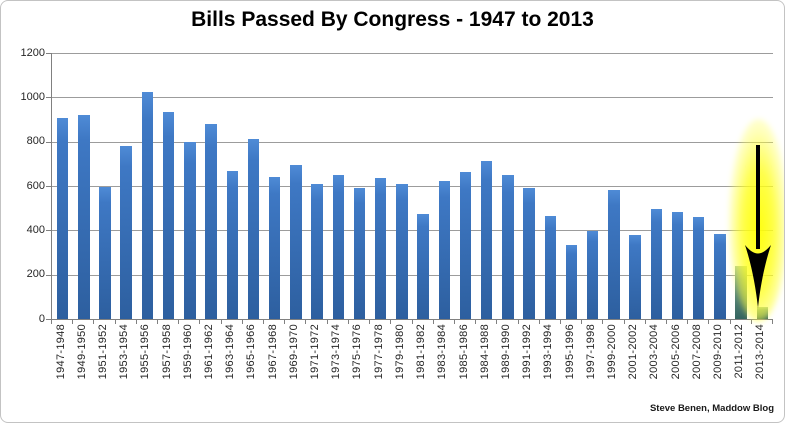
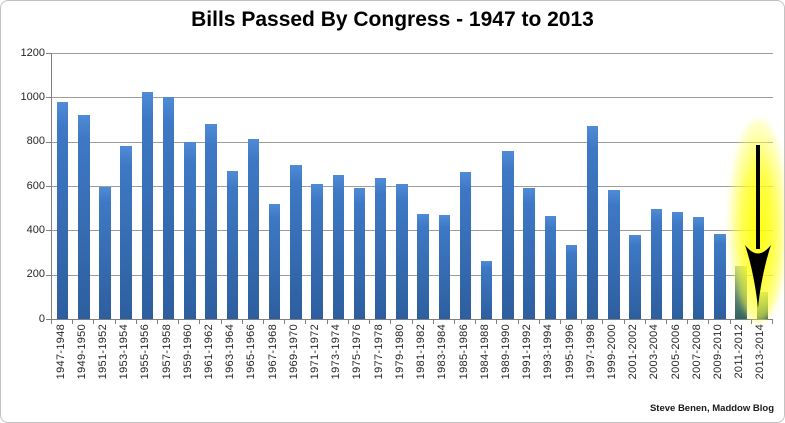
1947-1948: 900 -> 980
1957-1958: 940 -> 1000
1967-1968: 640 -> 520
1983-1984: 620 -> 470
1984-1988: 710 -> 260
1989-1990: 650 -> 760
1997-1998: 400 -> 870
2013-2014: 60 -> 120
